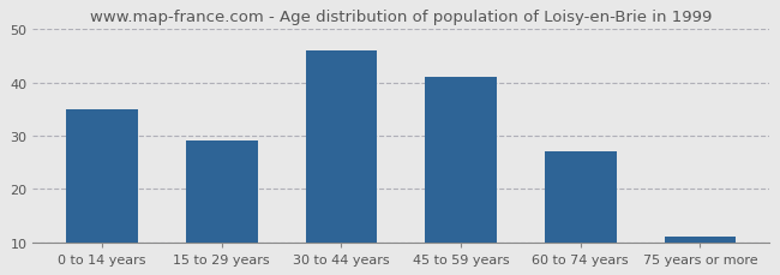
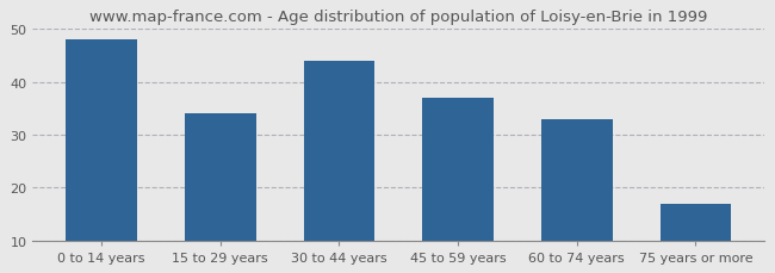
0 to 14 years: 35 -> 48
15 to 29 years: 29 -> 34
30 to 44 years: 46 -> 44
45 to 59 years: 41 -> 37
60 to 74 years: 27 -> 33
75 years or more: 11 -> 17
